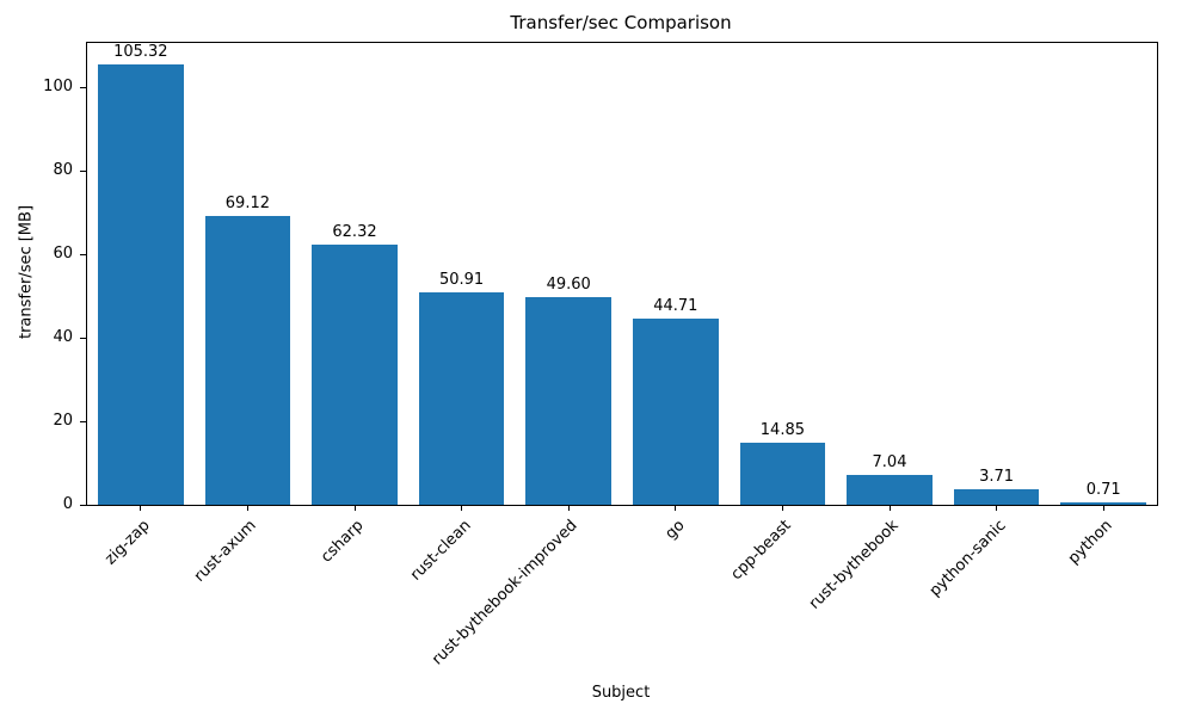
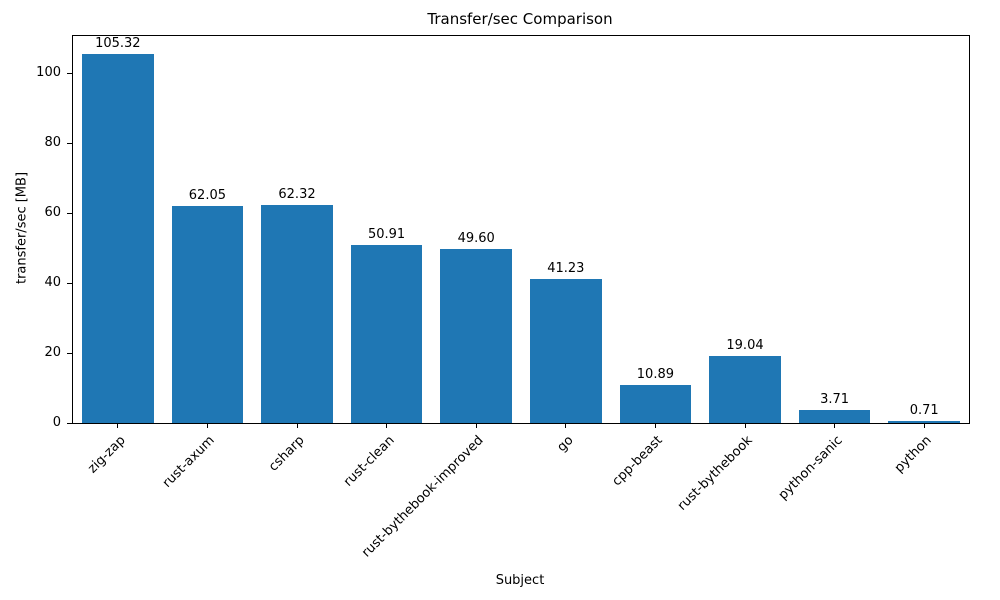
rust-axum: 69.12 -> 62.05
go: 44.71 -> 41.23
cpp-beast: 14.85 -> 10.89
rust-bythebook: 7.04 -> 19.04
